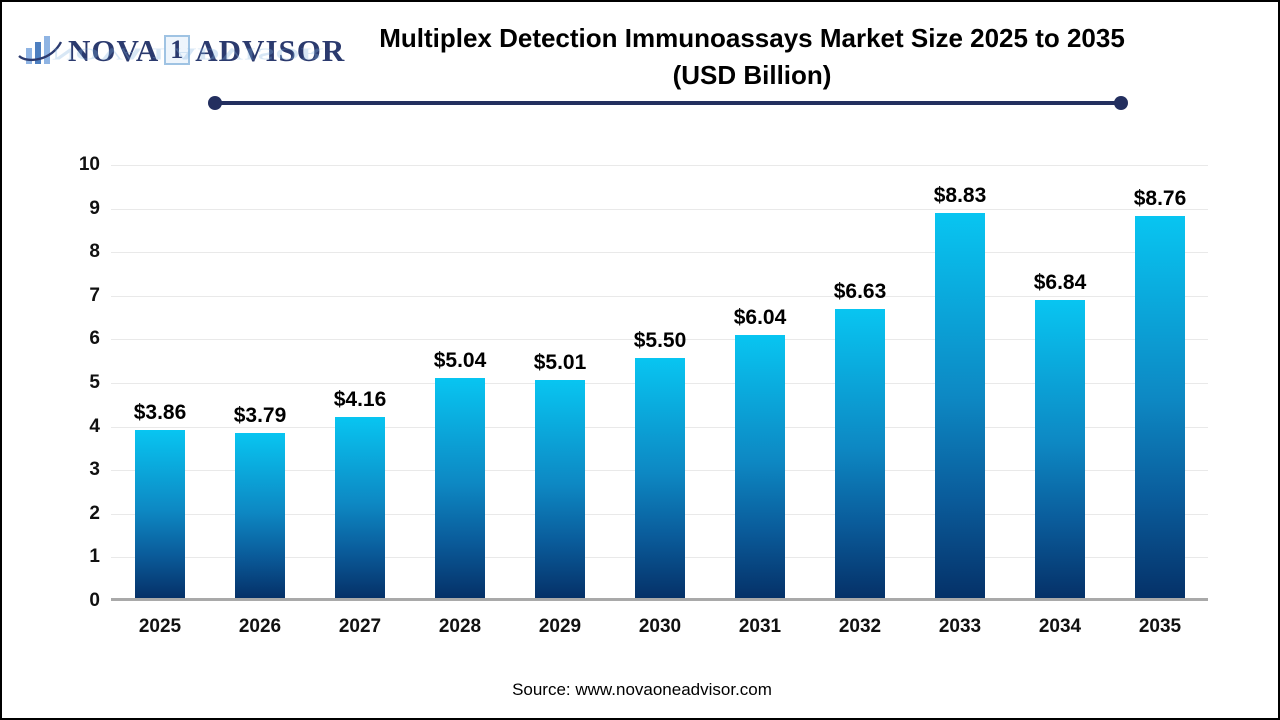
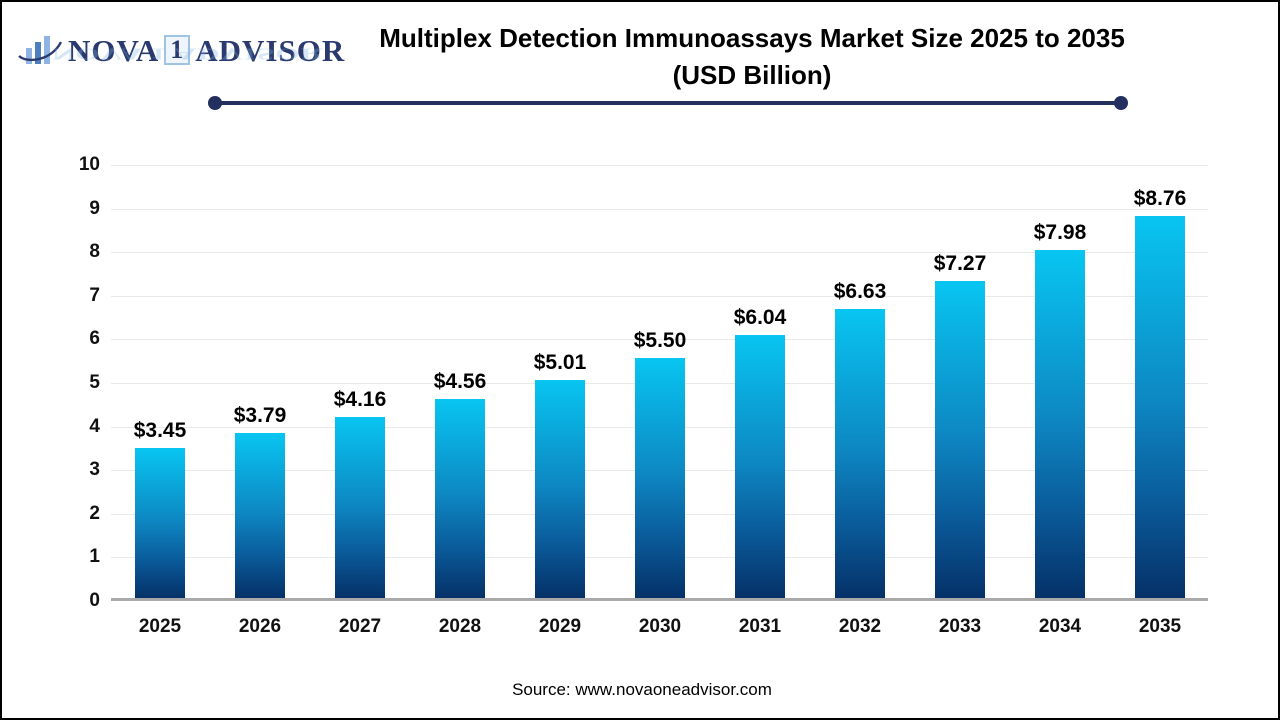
2025: $3.86 -> $3.45
2028: $5.04 -> $4.56
2033: $8.83 -> $7.27
2034: $6.84 -> $7.98
